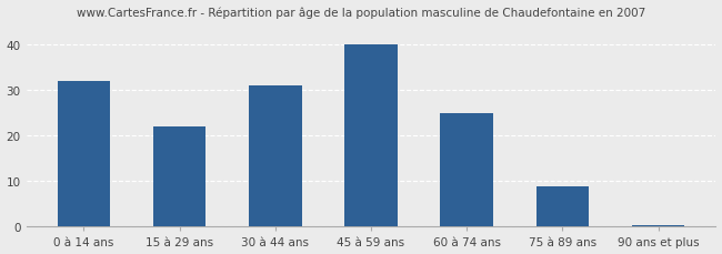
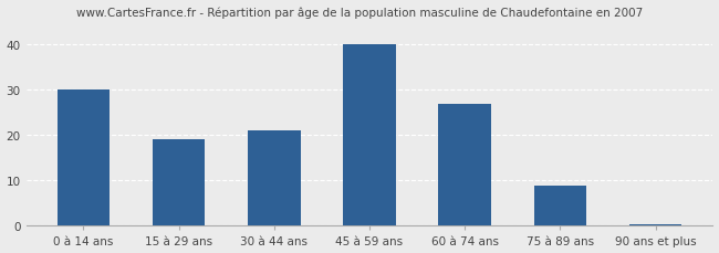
0 à 14 ans: 32.0 -> 30.0
15 à 29 ans: 22.0 -> 19.0
30 à 44 ans: 31.0 -> 21.0
60 à 74 ans: 25.0 -> 27.0
